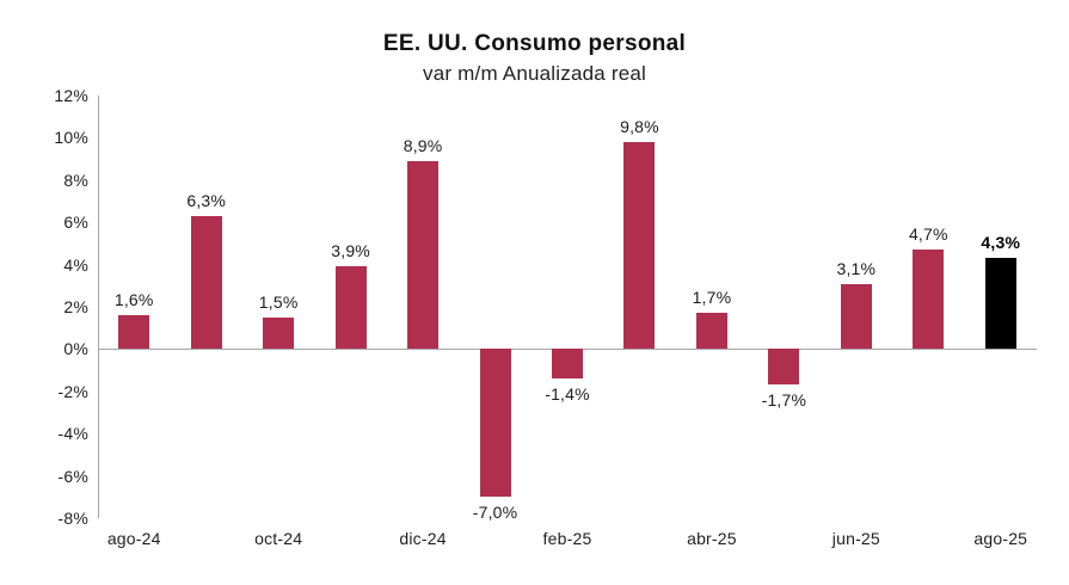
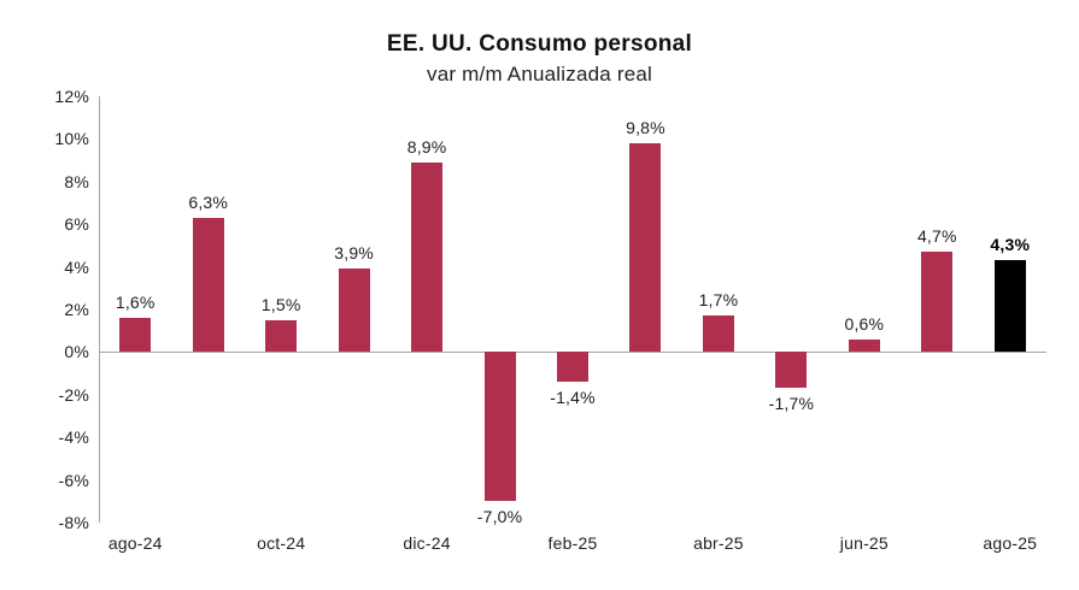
jun-25: 3,1% -> 0,6%
